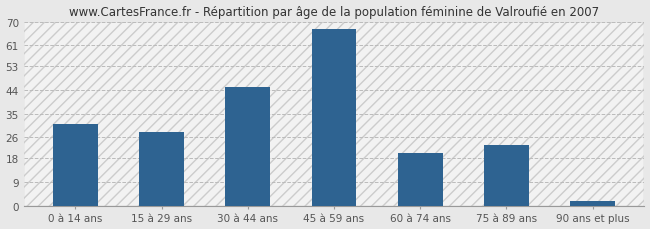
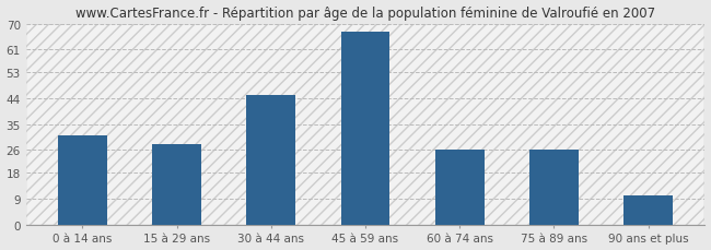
60 à 74 ans: 20 -> 26
75 à 89 ans: 23 -> 26
90 ans et plus: 2 -> 10
